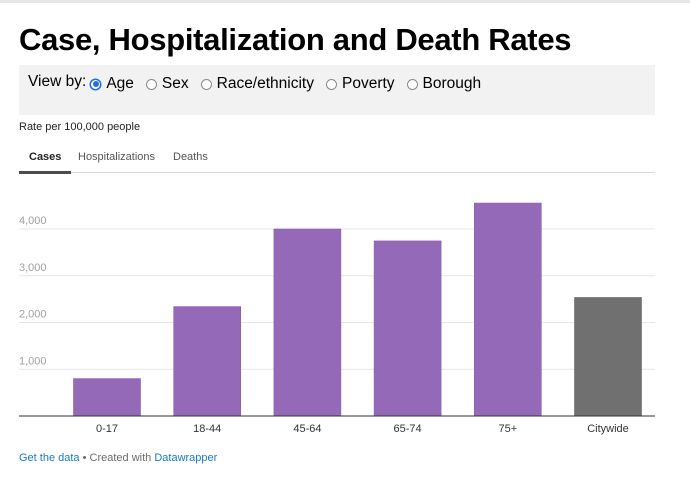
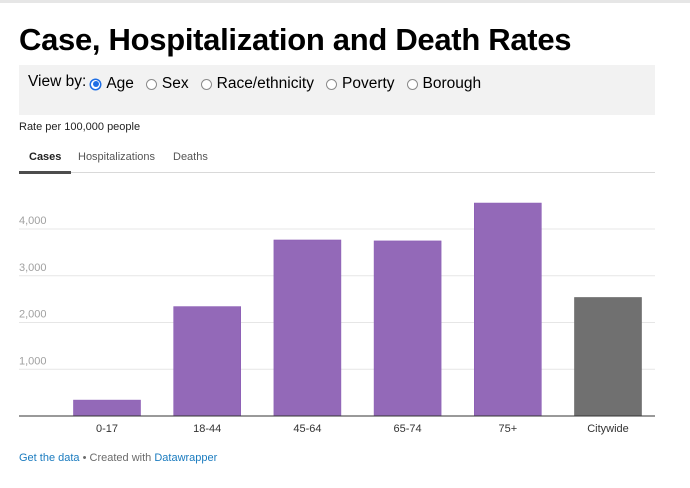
0-17: 800 -> 300
45-64: 4000 -> 3800
